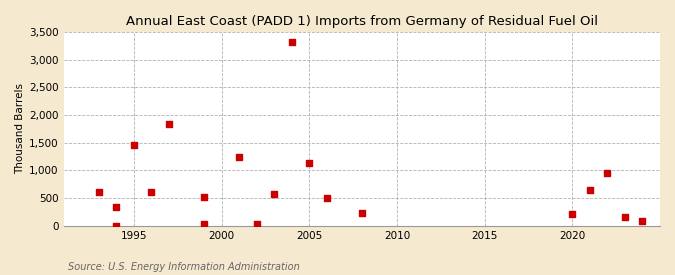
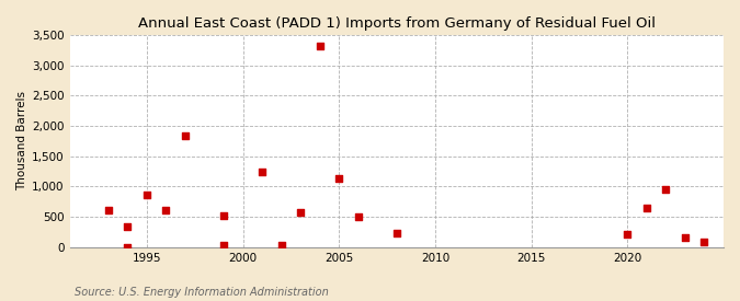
1995: 1,460 -> 860
